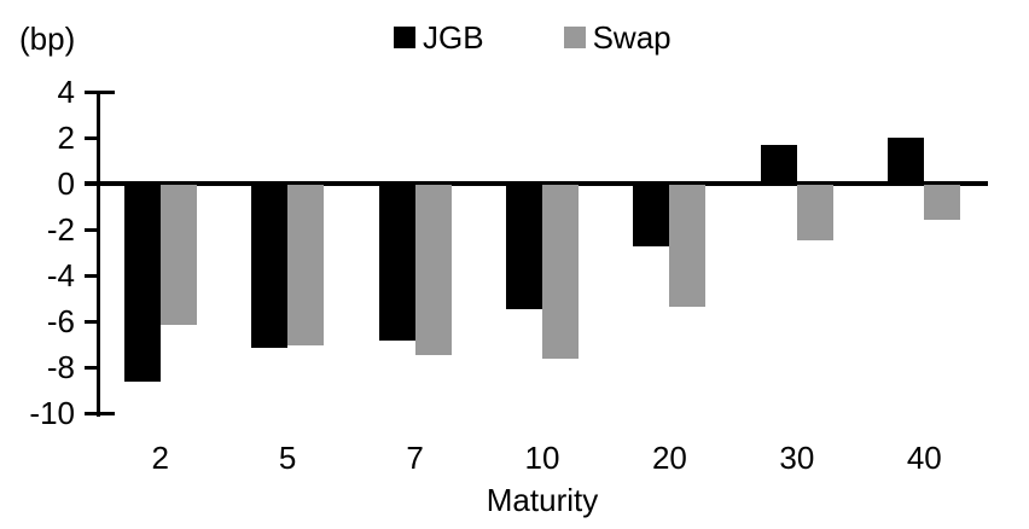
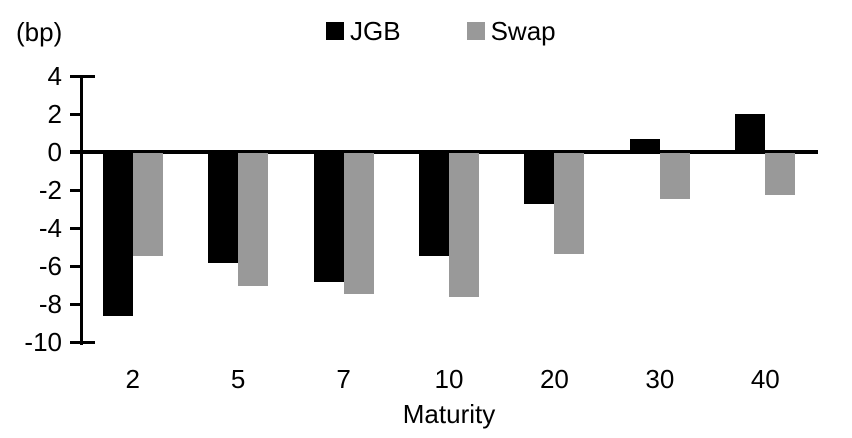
Swap/2: -6.1 -> -5.4
JGB/5: -7.1 -> -5.8
JGB/30: 1.7 -> 0.7
Swap/40: -1.5 -> -2.2
